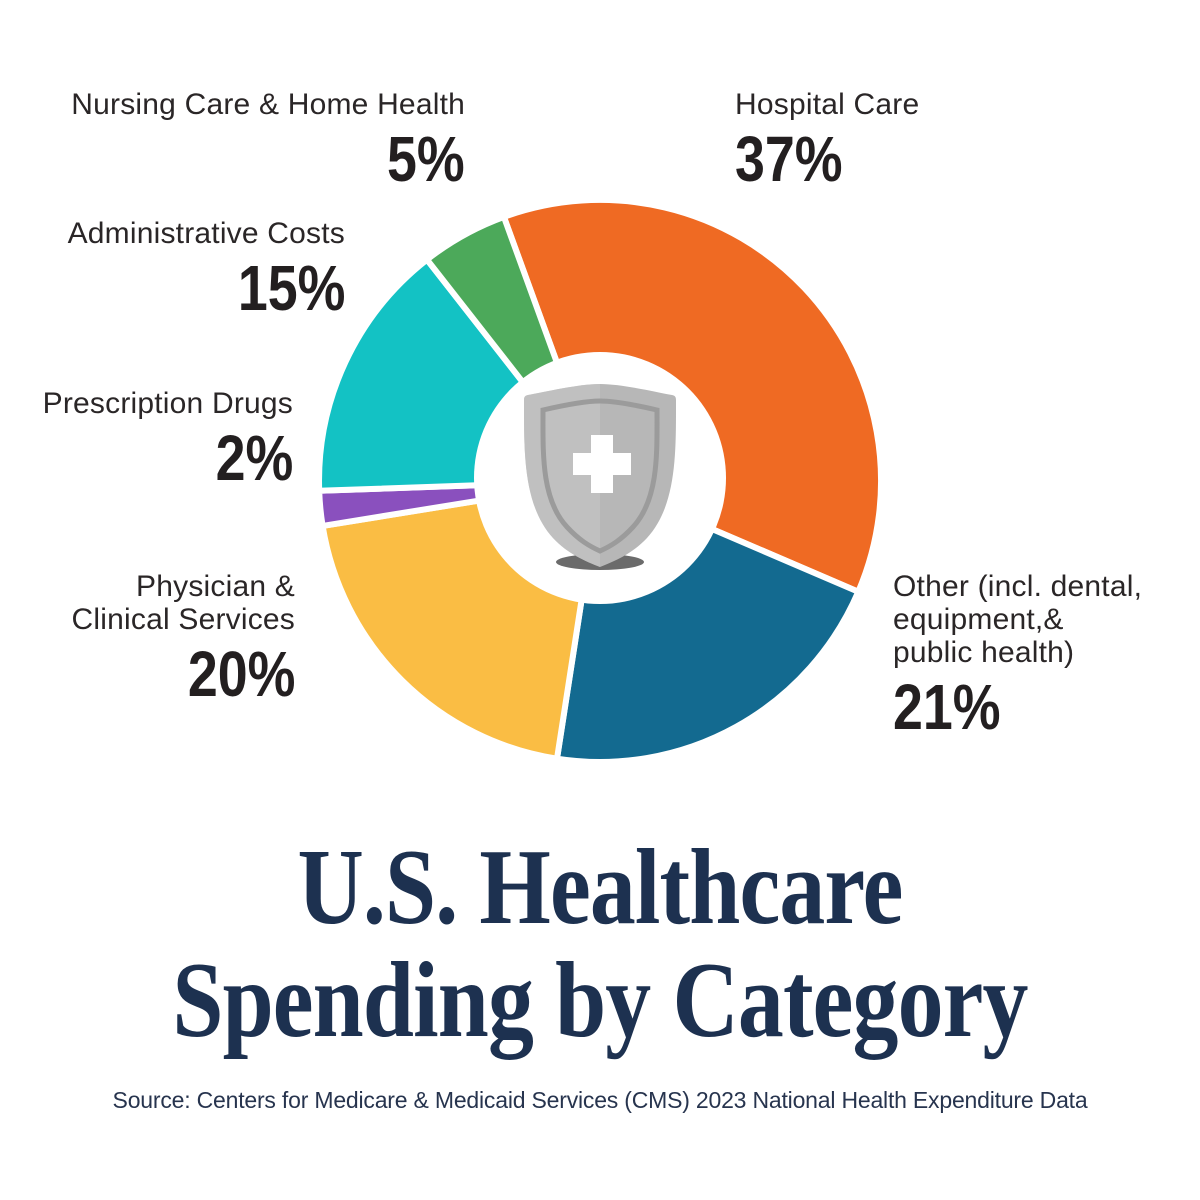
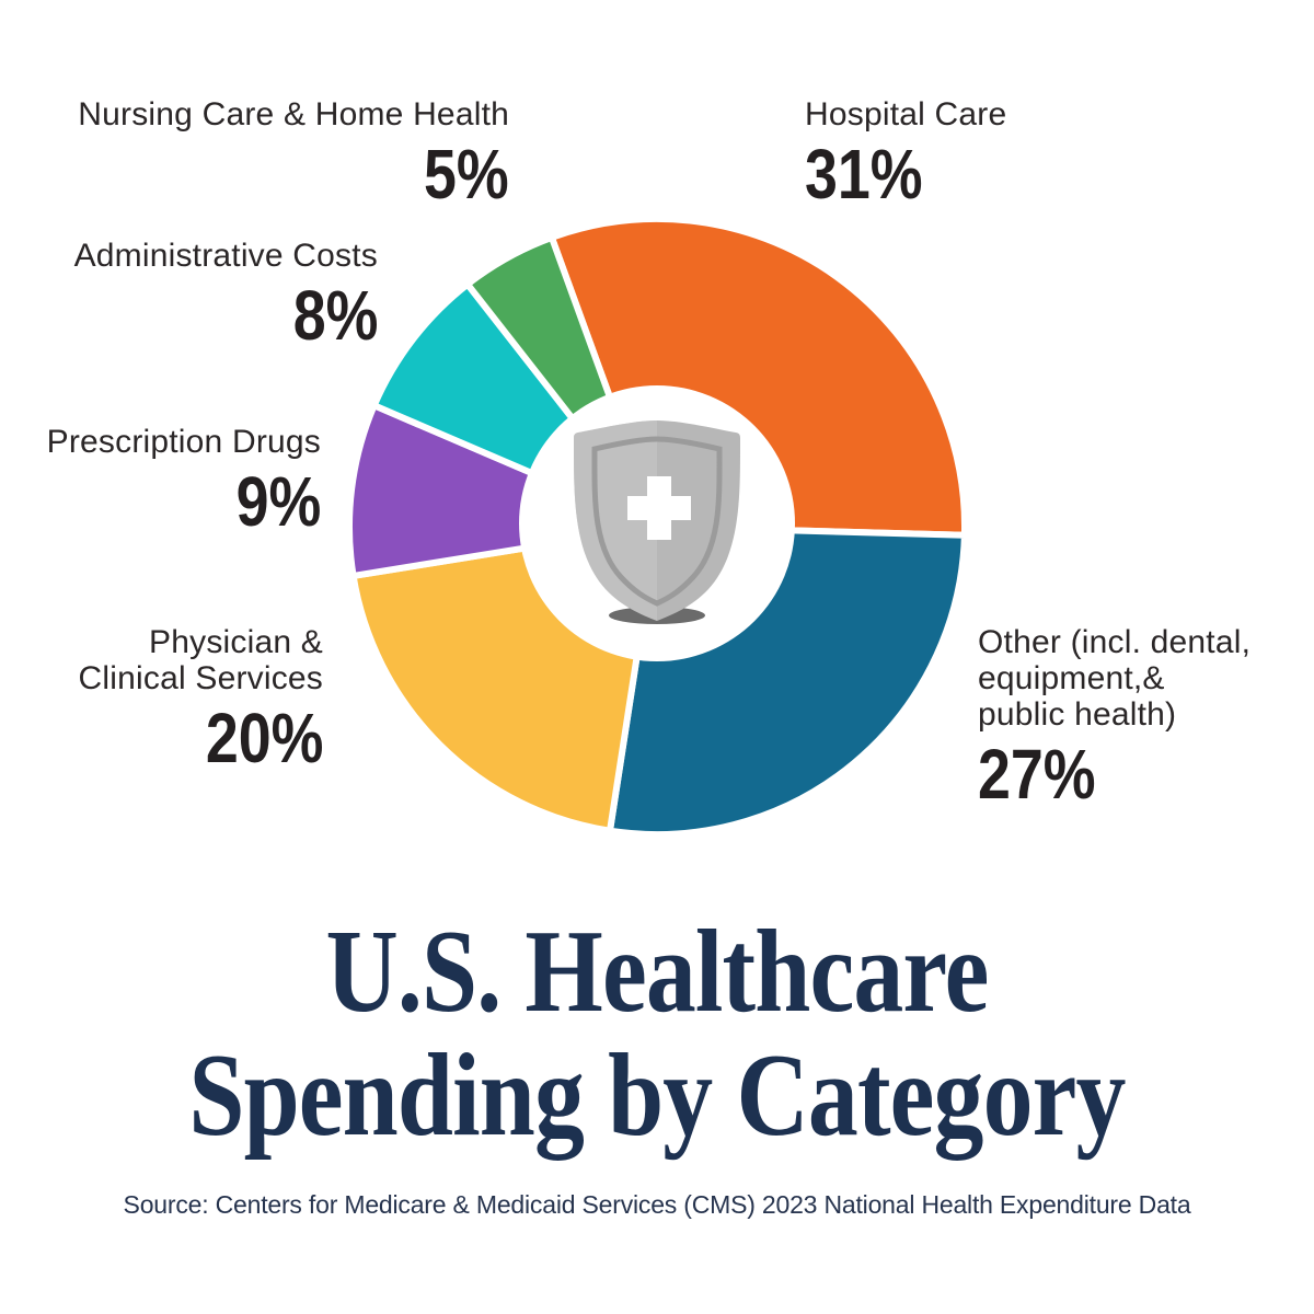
Hospital Care: 37% -> 31%
Other (incl. dental, equipment,& public health): 21% -> 27%
Prescription Drugs: 2% -> 9%
Administrative Costs: 15% -> 8%
